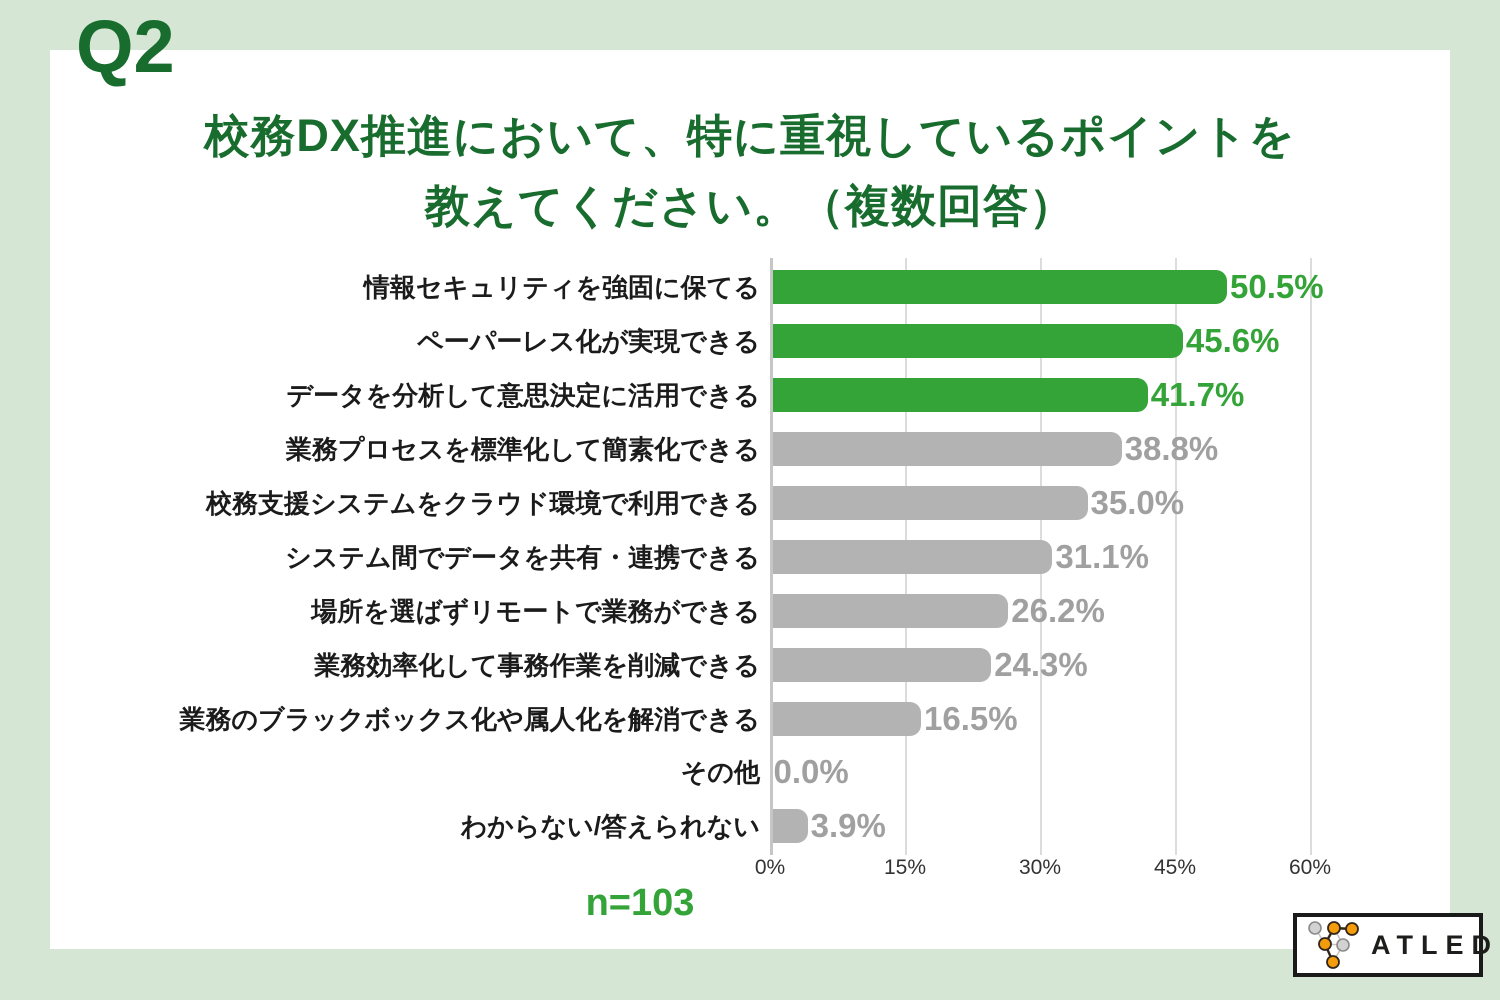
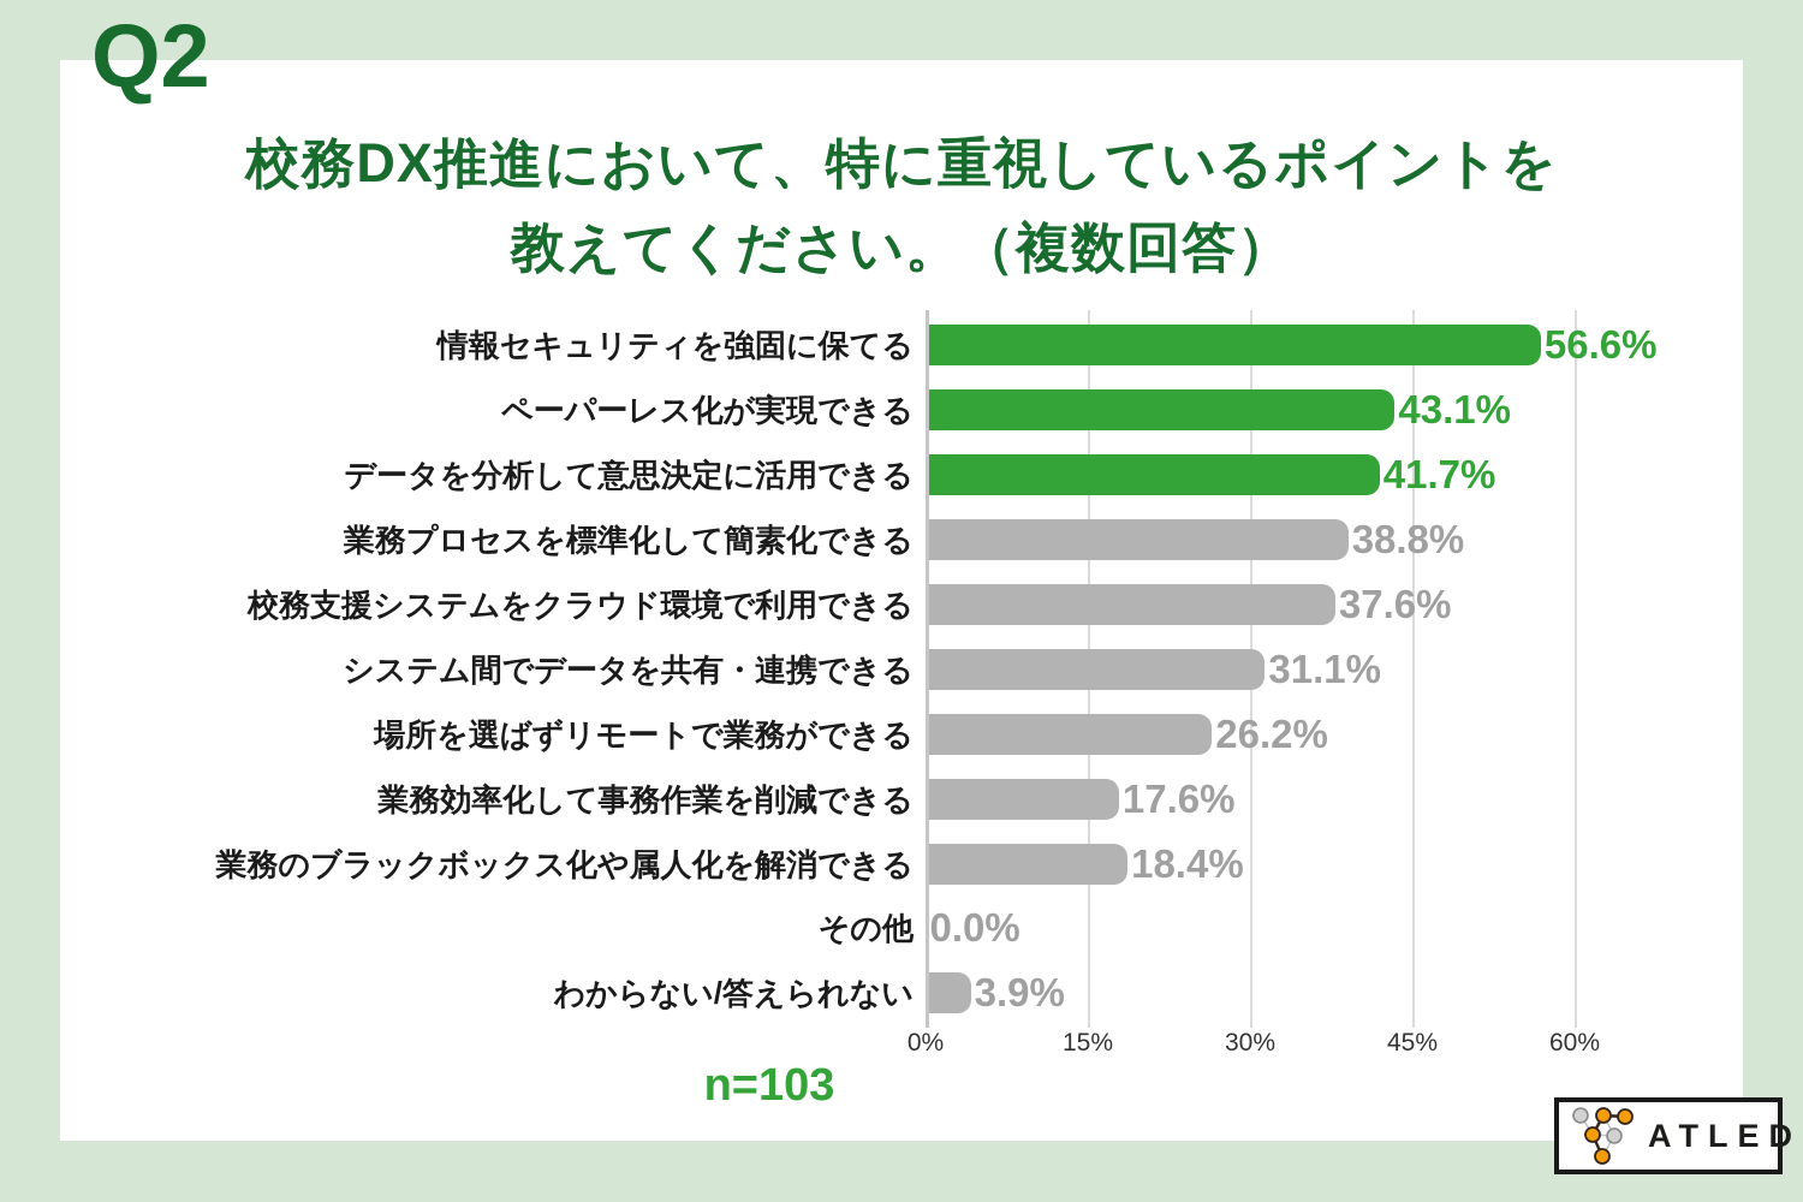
情報セキュリティを強固に保てる: 50.5% -> 56.6%
ペーパーレス化が実現できる: 45.6% -> 43.1%
校務支援システムをクラウド環境で利用できる: 35.0% -> 37.6%
業務効率化して事務作業を削減できる: 24.3% -> 17.6%
業務のブラックボックス化や属人化を解消できる: 16.5% -> 18.4%
